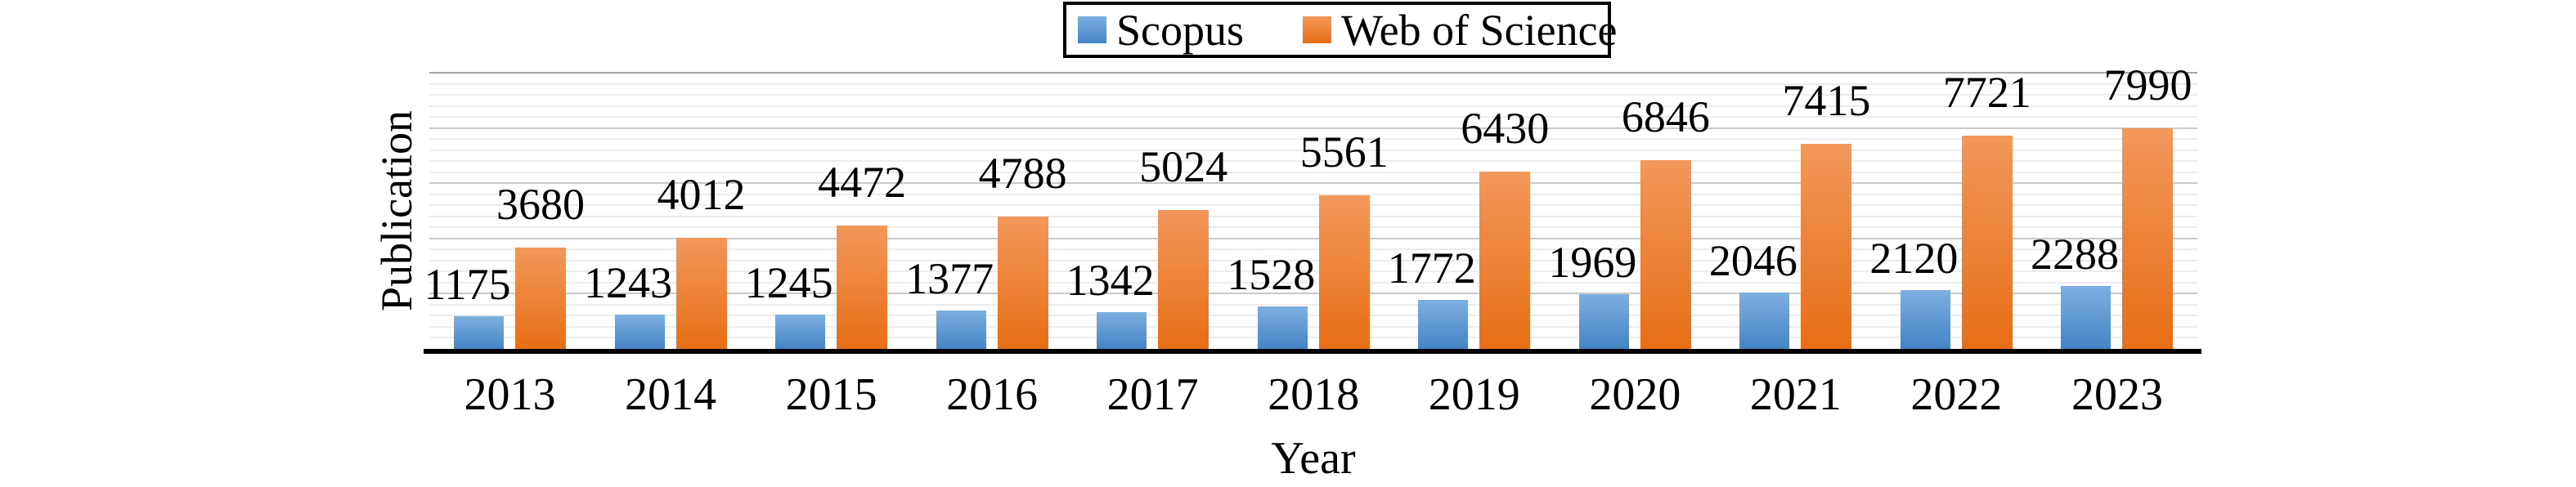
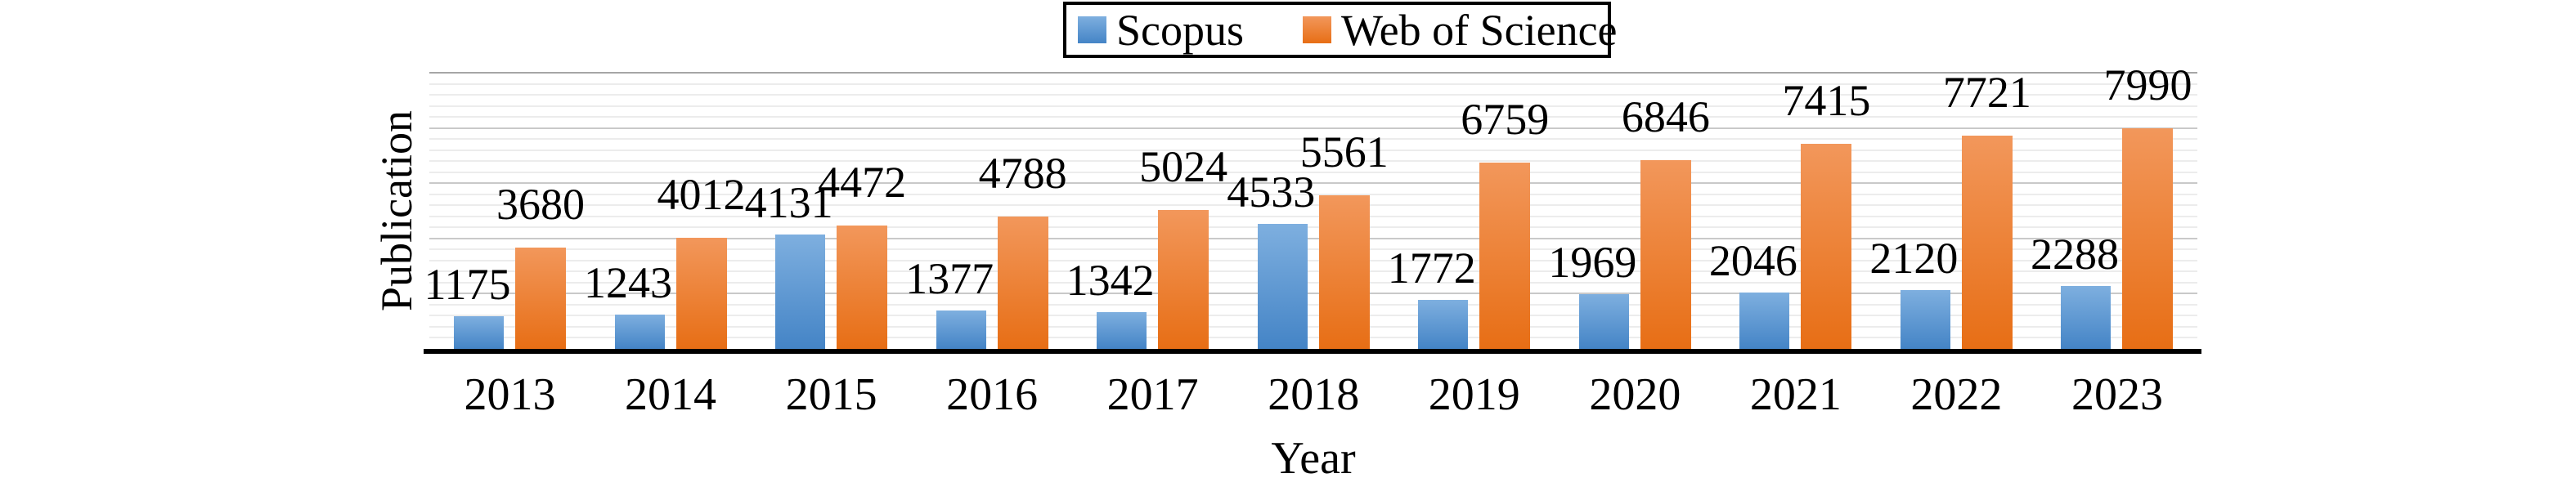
Scopus/2015: 1245 -> 4131
Scopus/2018: 1528 -> 4533
Web of Science/2019: 6430 -> 6759
